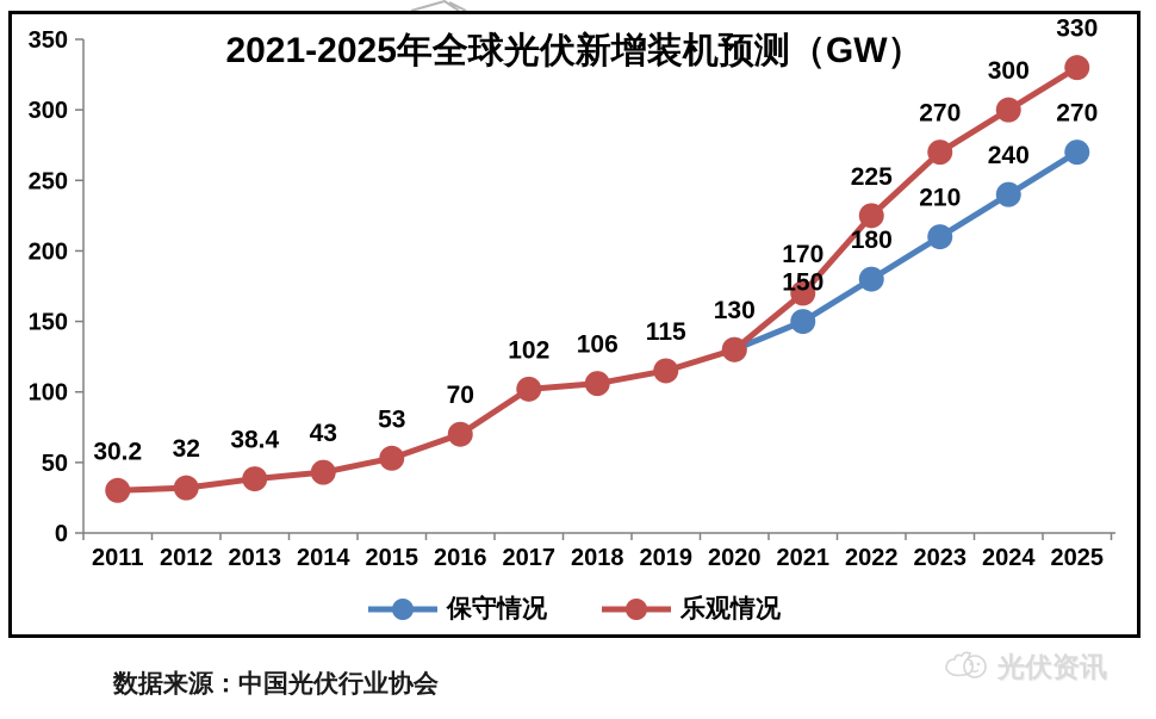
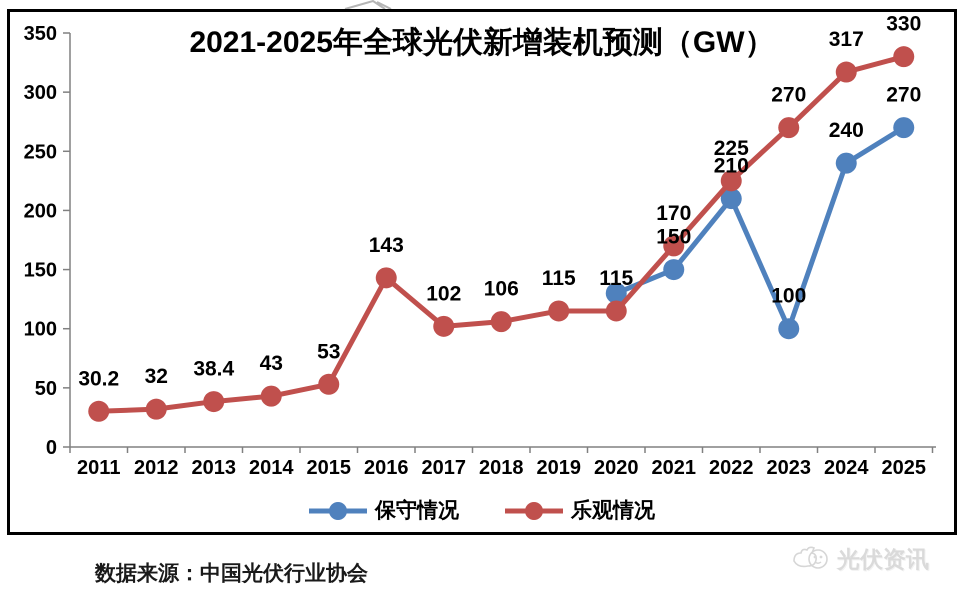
乐观情况/2016: 70 -> 143
乐观情况/2020: 130 -> 115
保守情况/2022: 180 -> 210
保守情况/2023: 210 -> 100
乐观情况/2024: 300 -> 317
